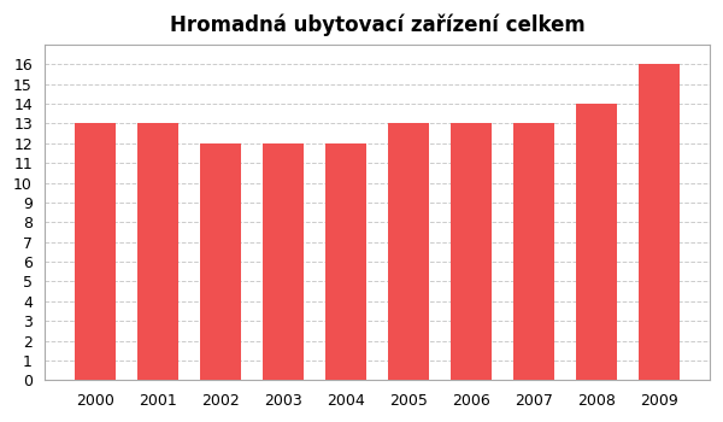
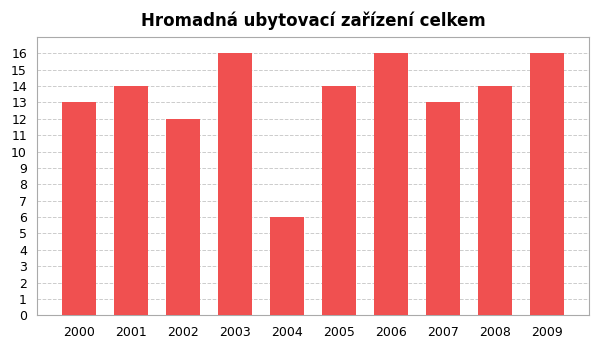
2001: 13 -> 14
2003: 12 -> 16
2004: 12 -> 6
2005: 13 -> 14
2006: 13 -> 16
